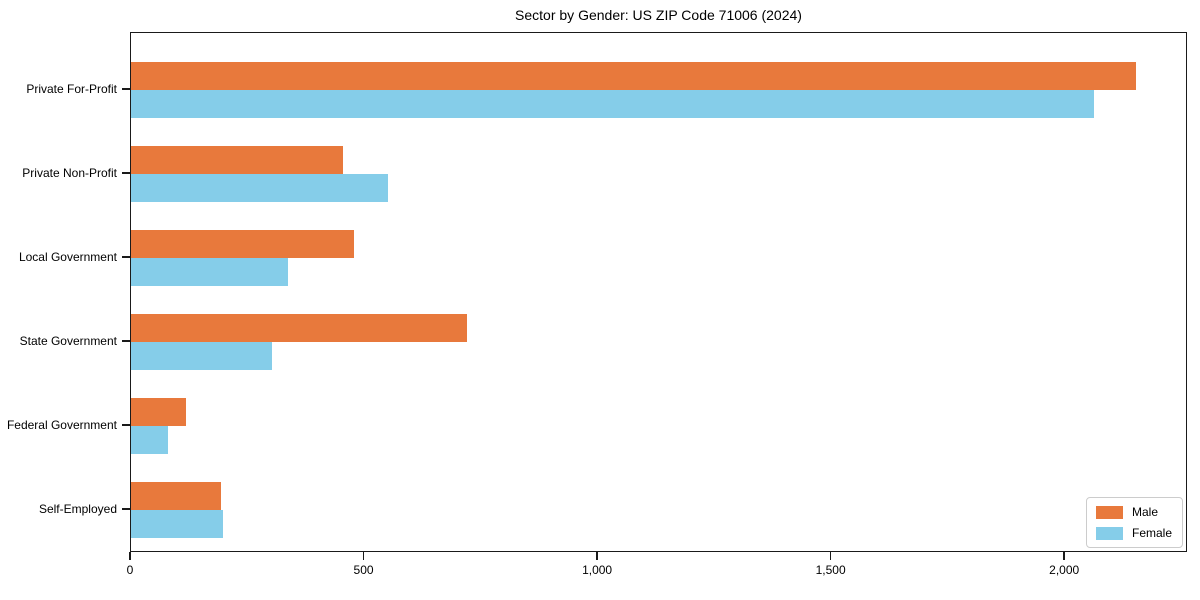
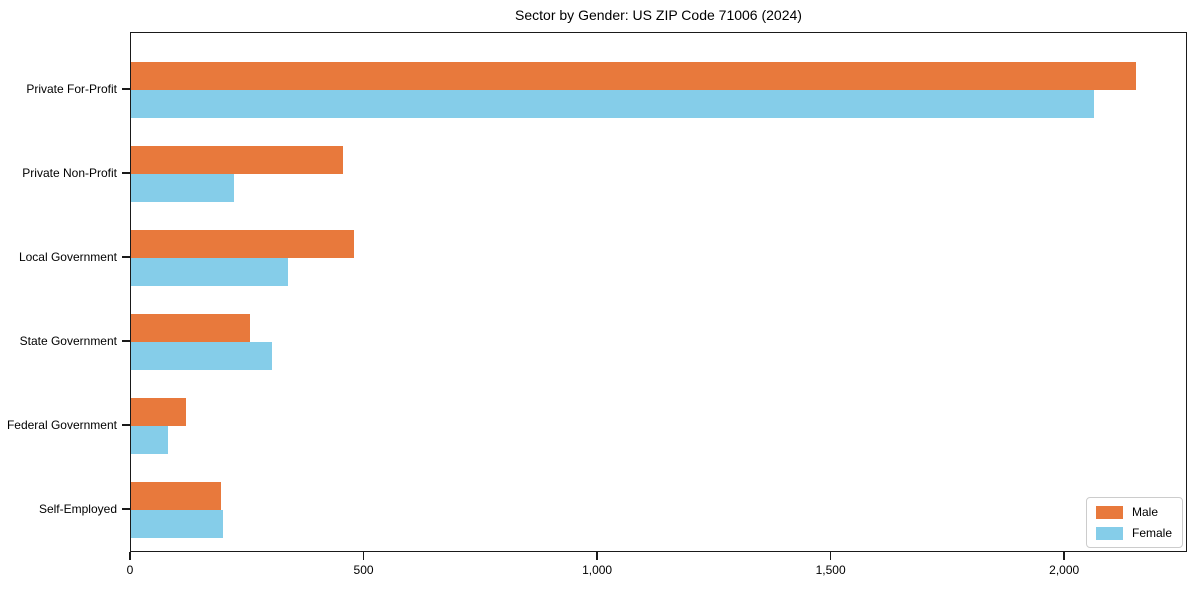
Female/Private Non-Profit: 550 -> 220
Male/State Government: 720 -> 260
